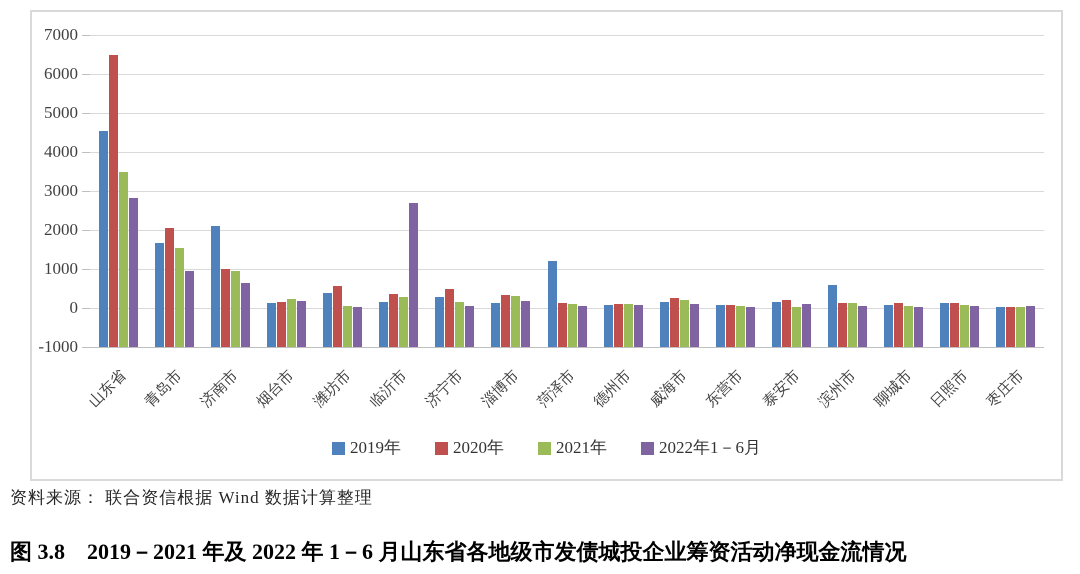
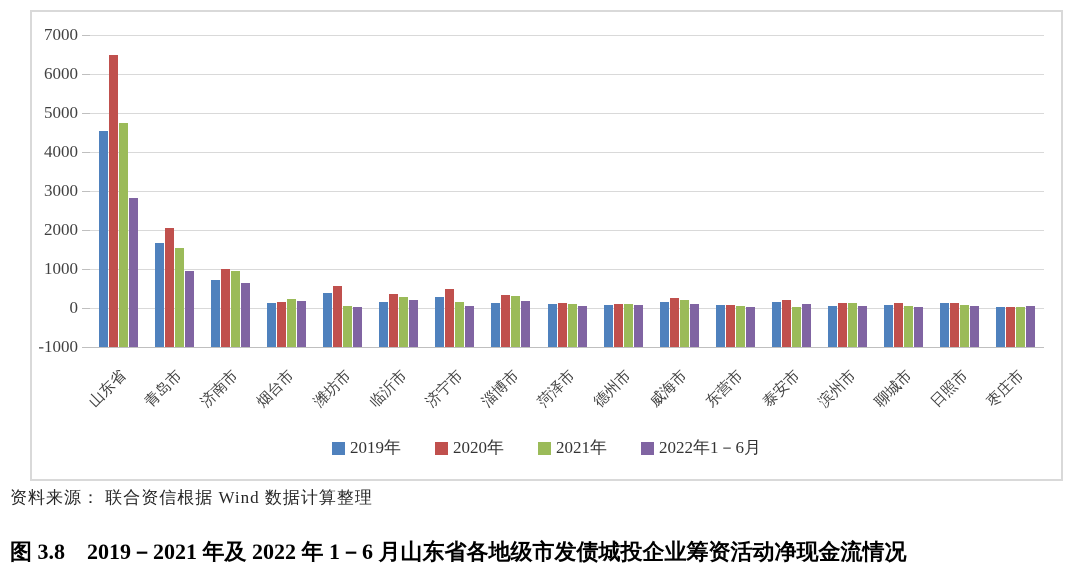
2021年/山东省: 3500 -> 4800
2019年/济南市: 2100 -> 700
2022年1－6月/临沂市: 2700 -> 200
2019年/菏泽市: 1200 -> 100
2019年/滨州市: 600 -> 100
